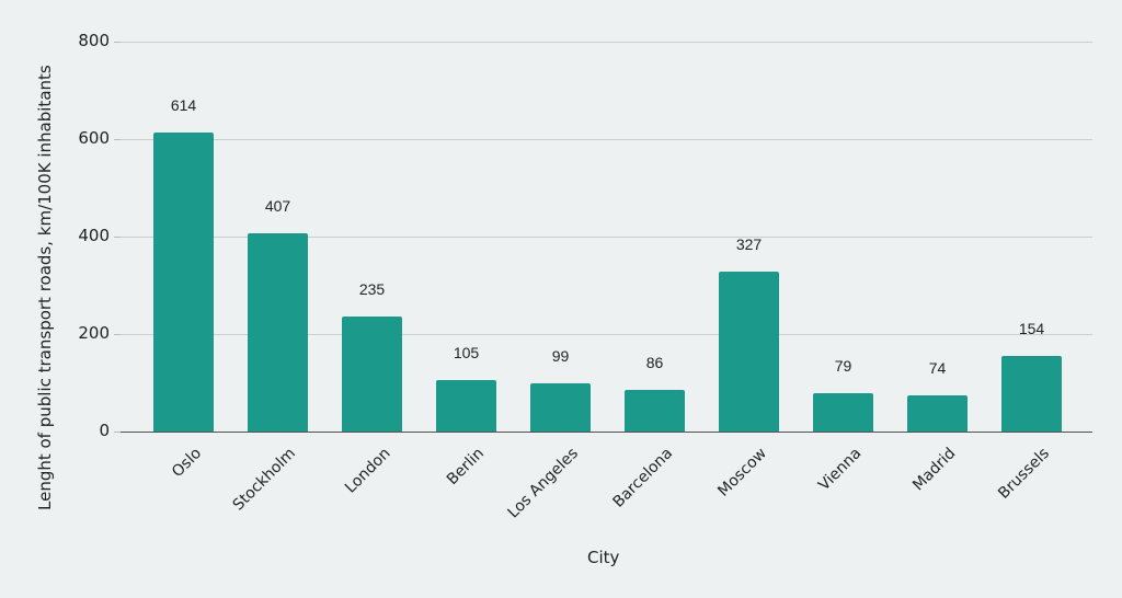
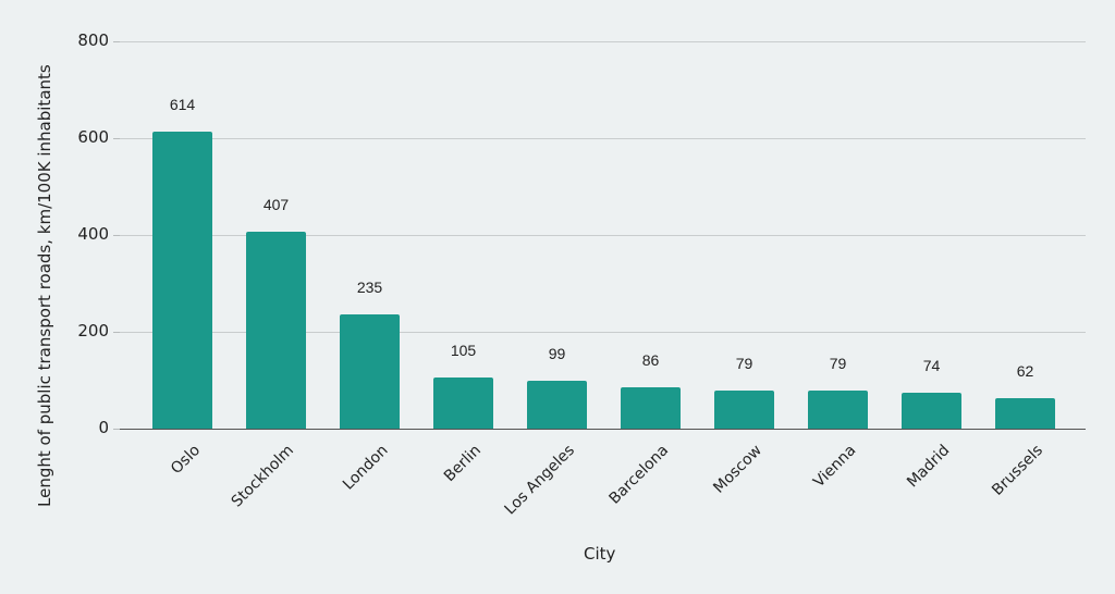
Moscow: 327 -> 79
Brussels: 154 -> 62
